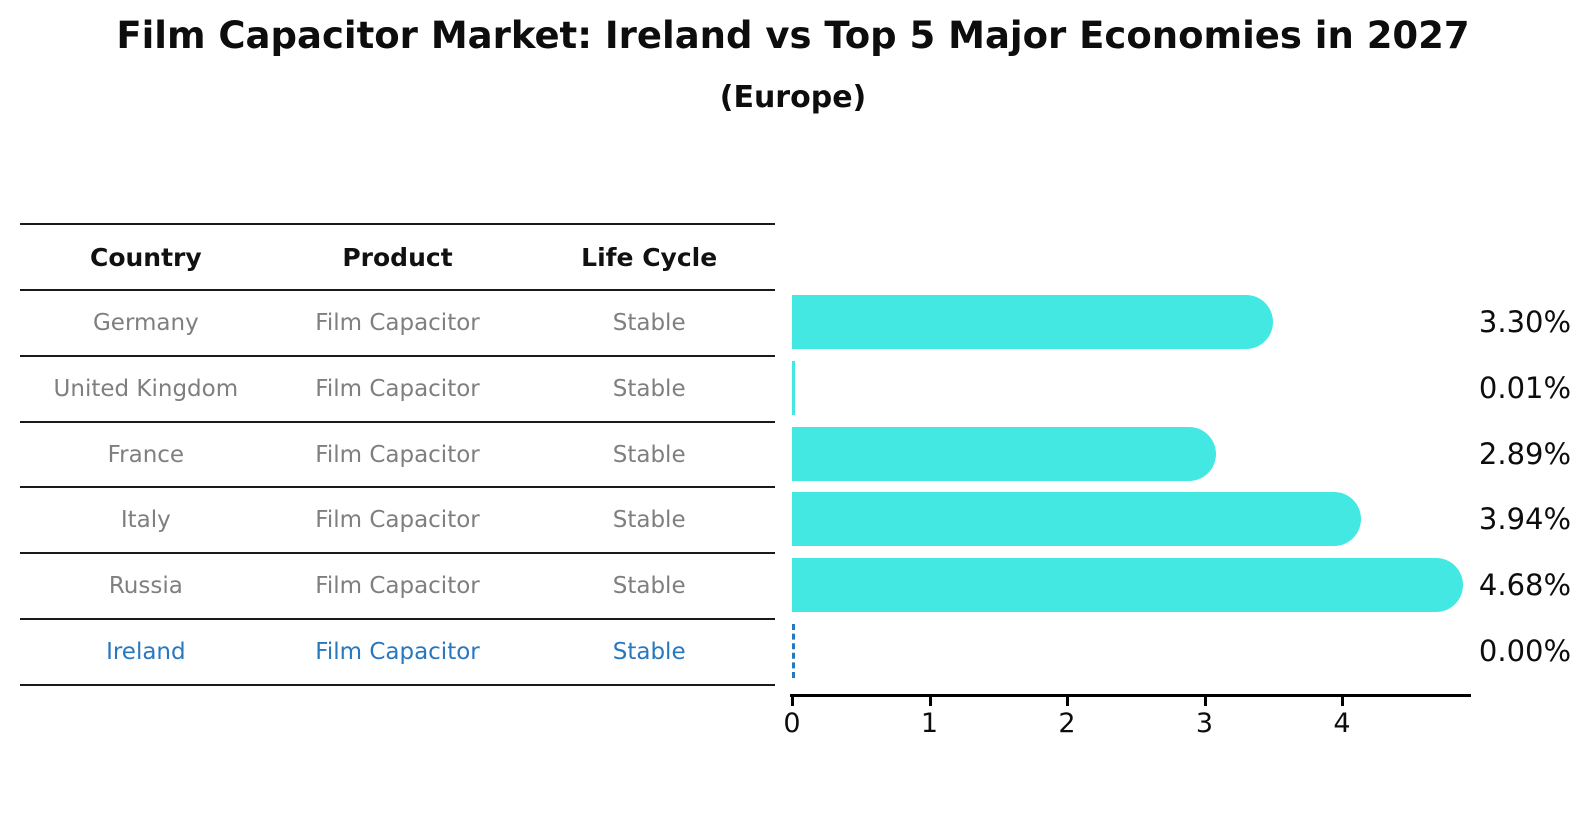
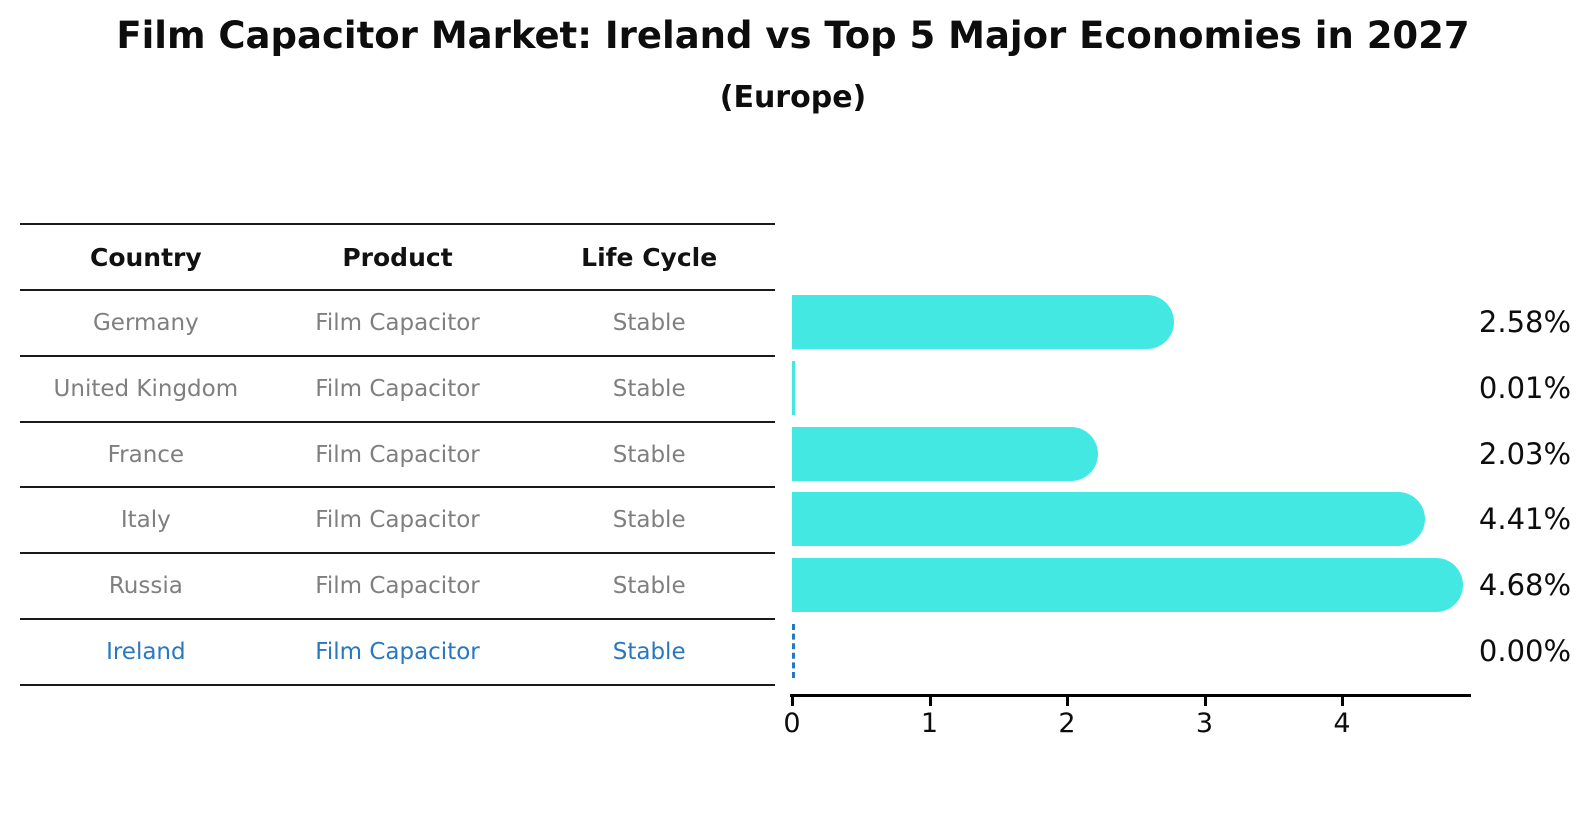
Germany: 3.30% -> 2.58%
France: 2.89% -> 2.03%
Italy: 3.94% -> 4.41%
